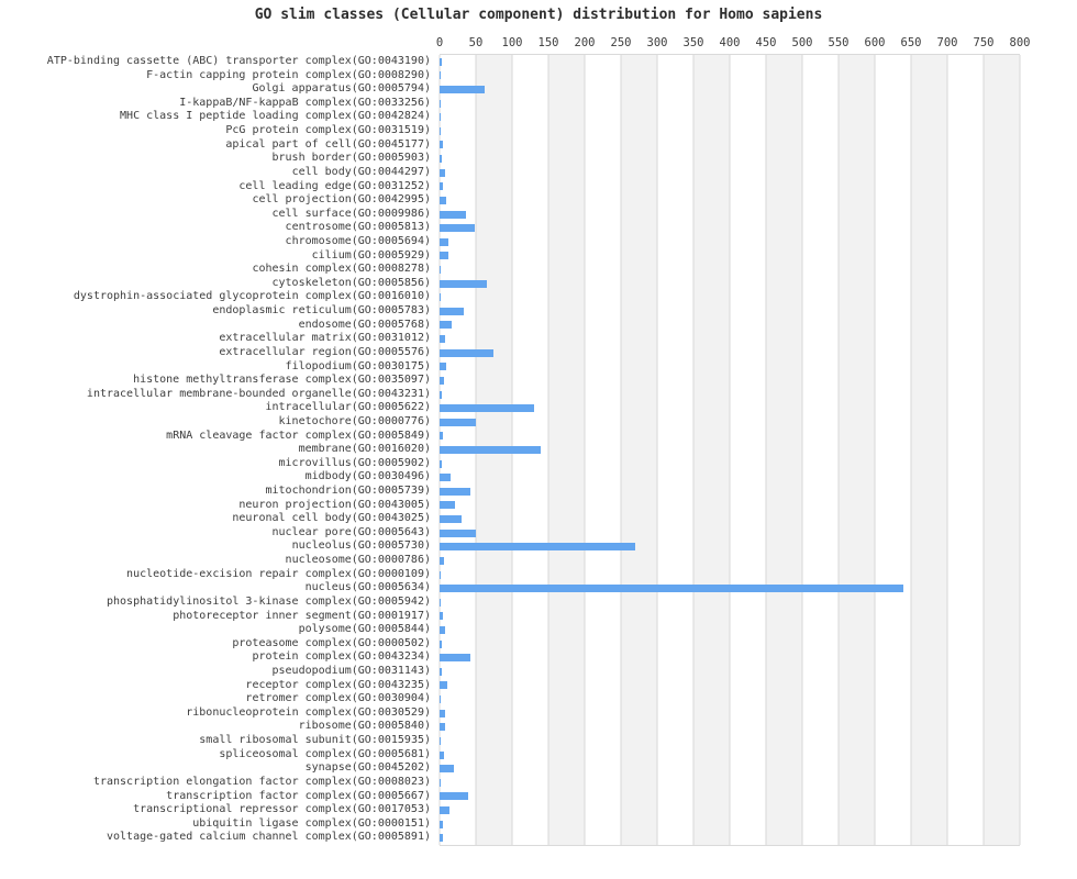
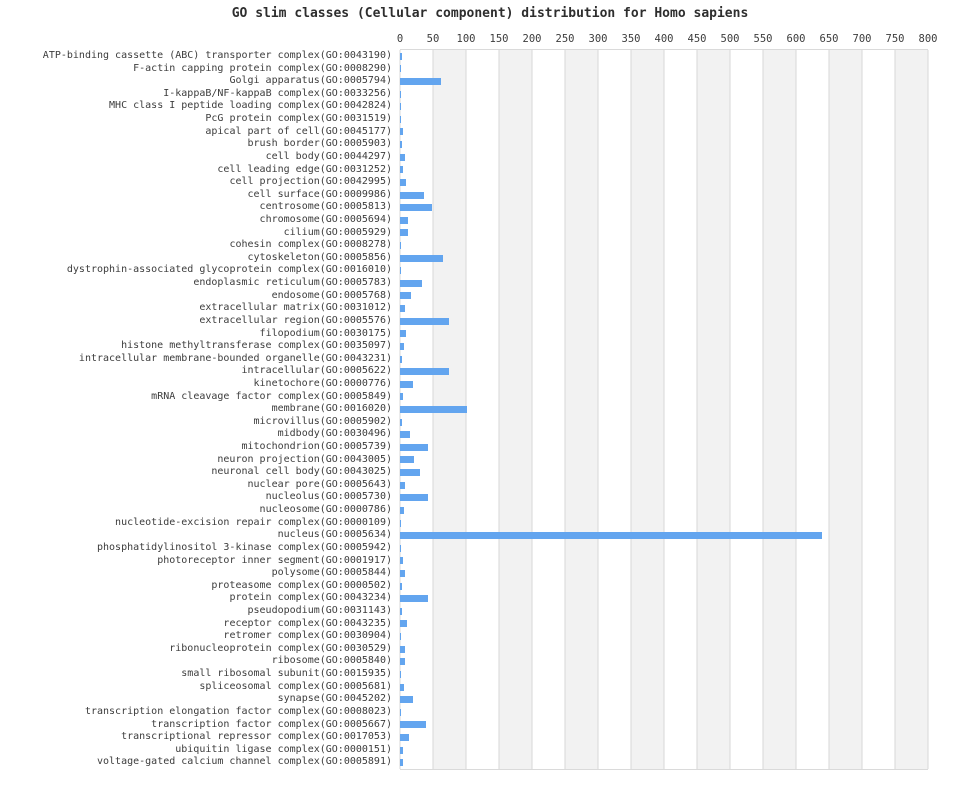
intracellular(GO:0005622): 130 -> 70
kinetochore(GO:0000776): 50 -> 20
membrane(GO:0016020): 140 -> 100
nuclear pore(GO:0005643): 50 -> 10
nucleolus(GO:0005730): 270 -> 40
